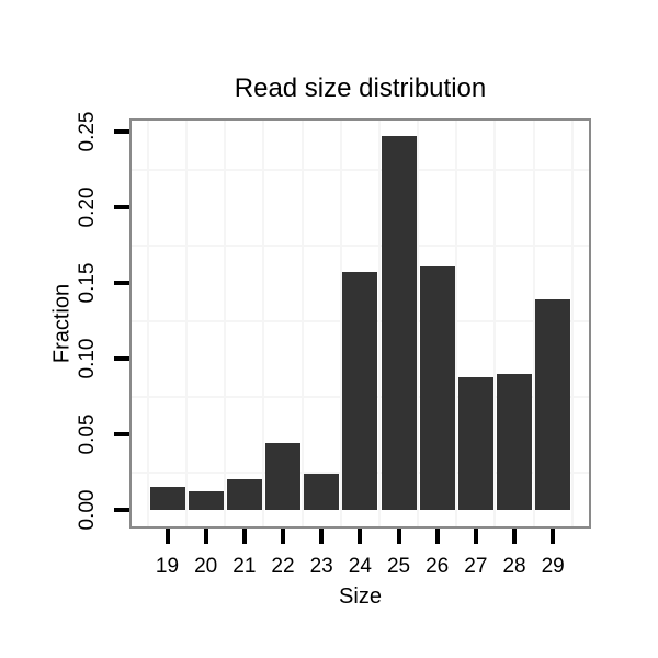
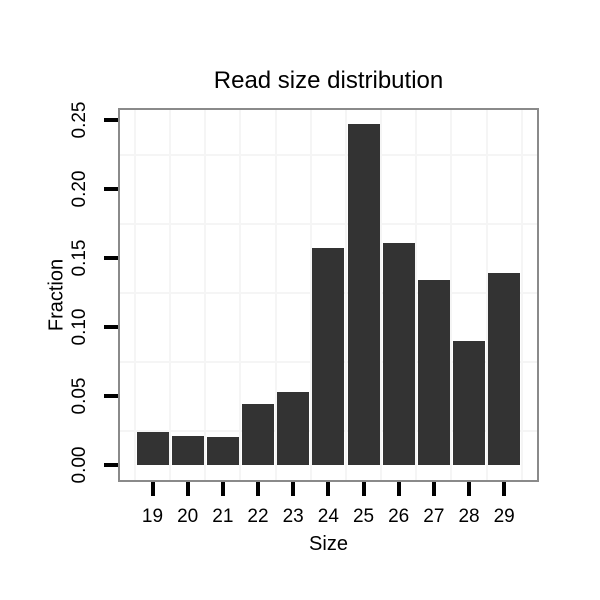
19: 0.015 -> 0.024
20: 0.012 -> 0.021
23: 0.024 -> 0.053
27: 0.088 -> 0.134
